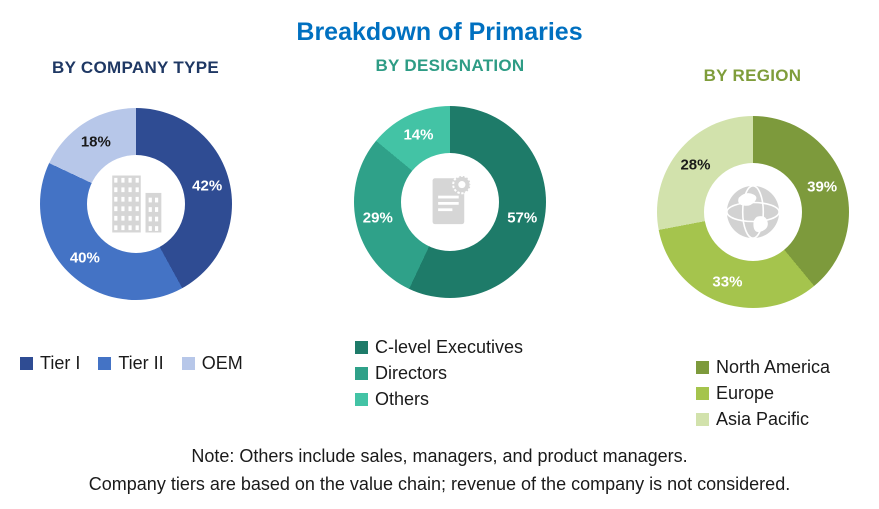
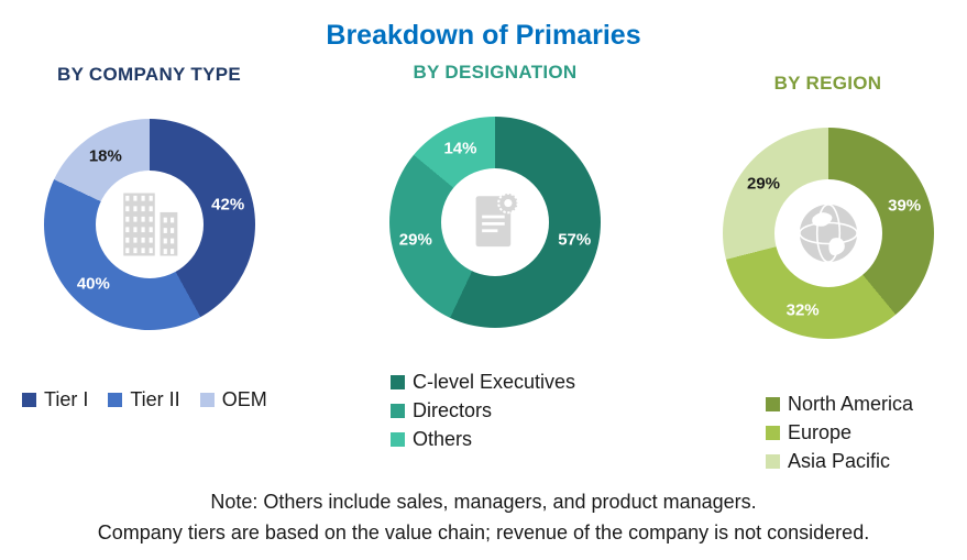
BY REGION/Europe: 33% -> 32%
BY REGION/Asia Pacific: 28% -> 29%
